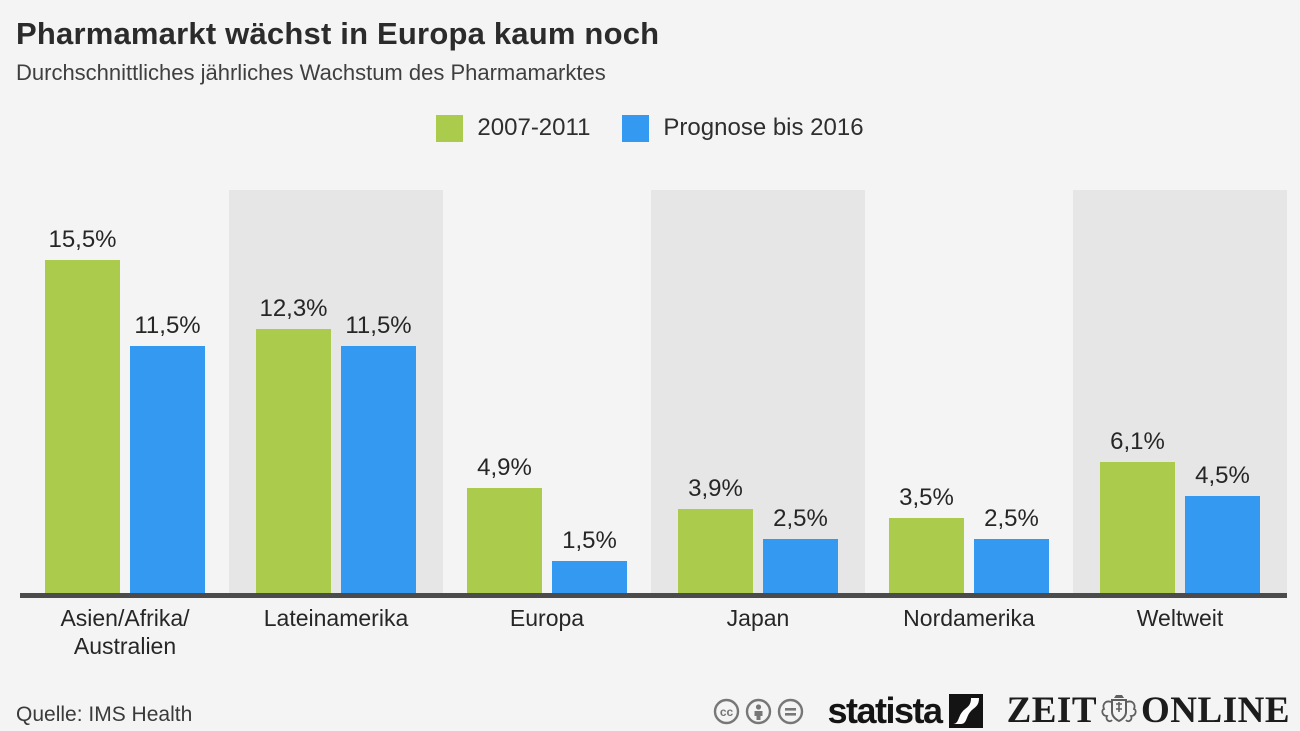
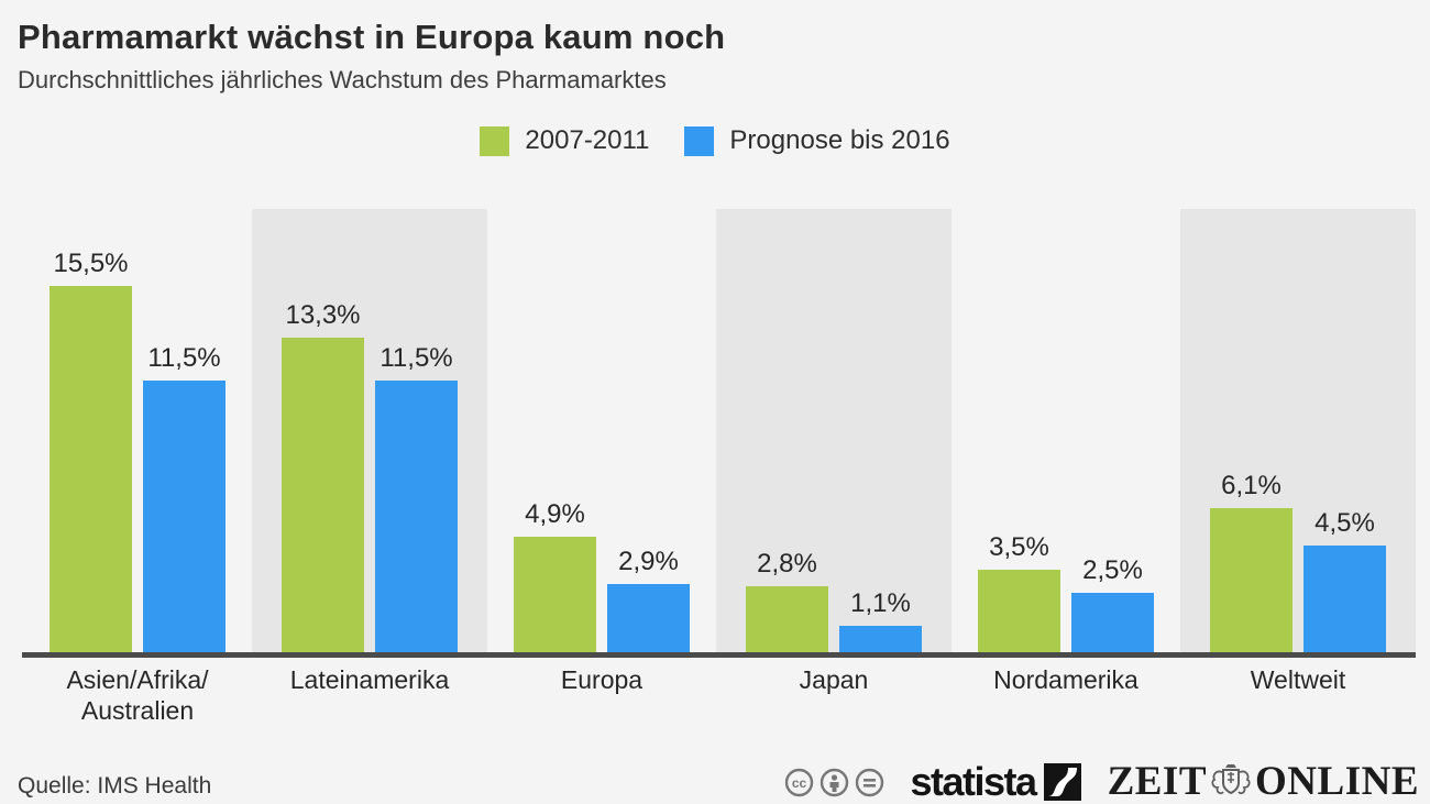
2007-2011/Lateinamerika: 12,3% -> 13,3%
Prognose bis 2016/Europa: 1,5% -> 2,9%
2007-2011/Japan: 3,9% -> 2,8%
Prognose bis 2016/Japan: 2,5% -> 1,1%
